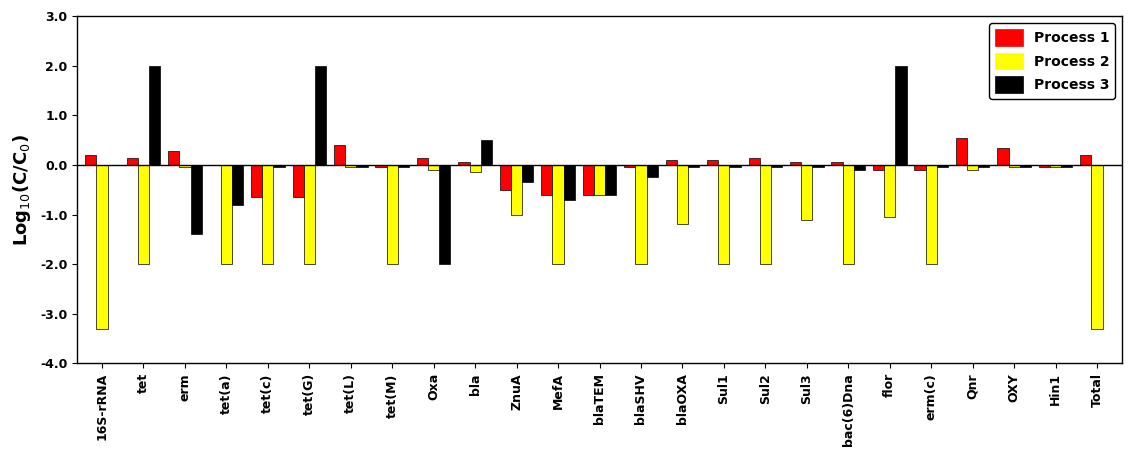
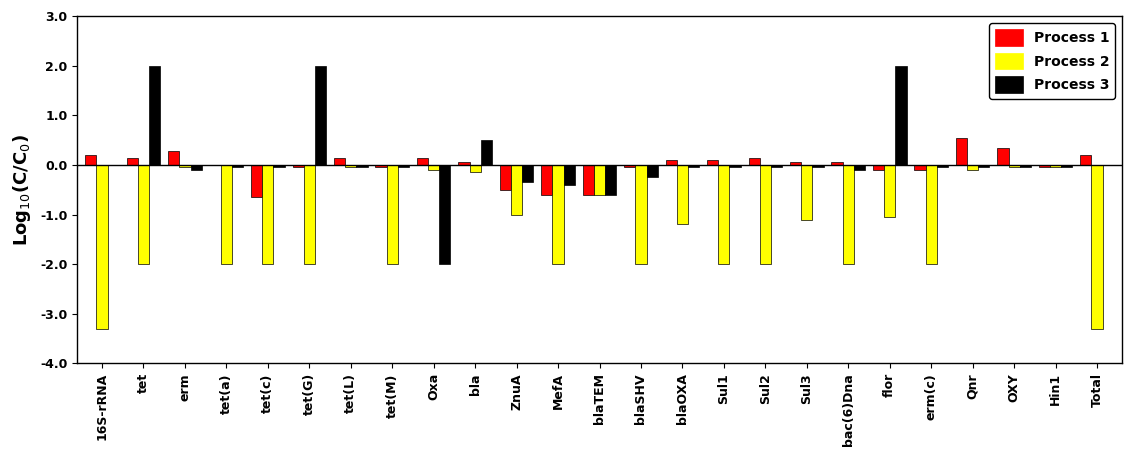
Process 3/erm: -1.40 -> -0.10
Process 3/tet(a): -0.80 -> -0.05
Process 1/tet(G): -0.65 -> -0.05
Process 1/tet(L): 0.40 -> 0.15
Process 3/MefA: -0.70 -> -0.40
